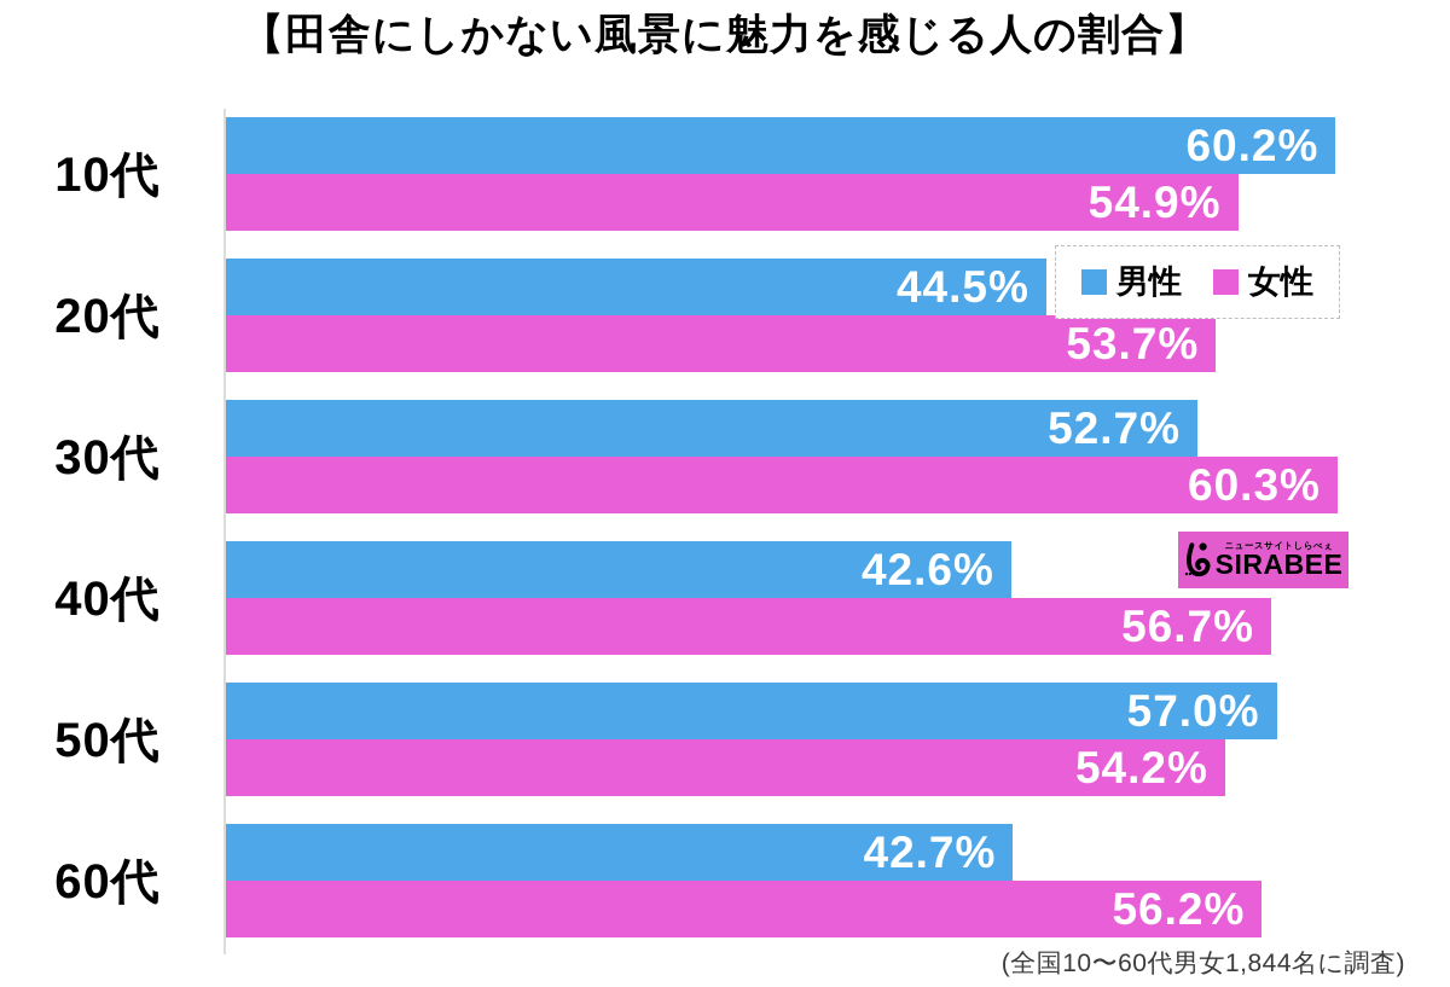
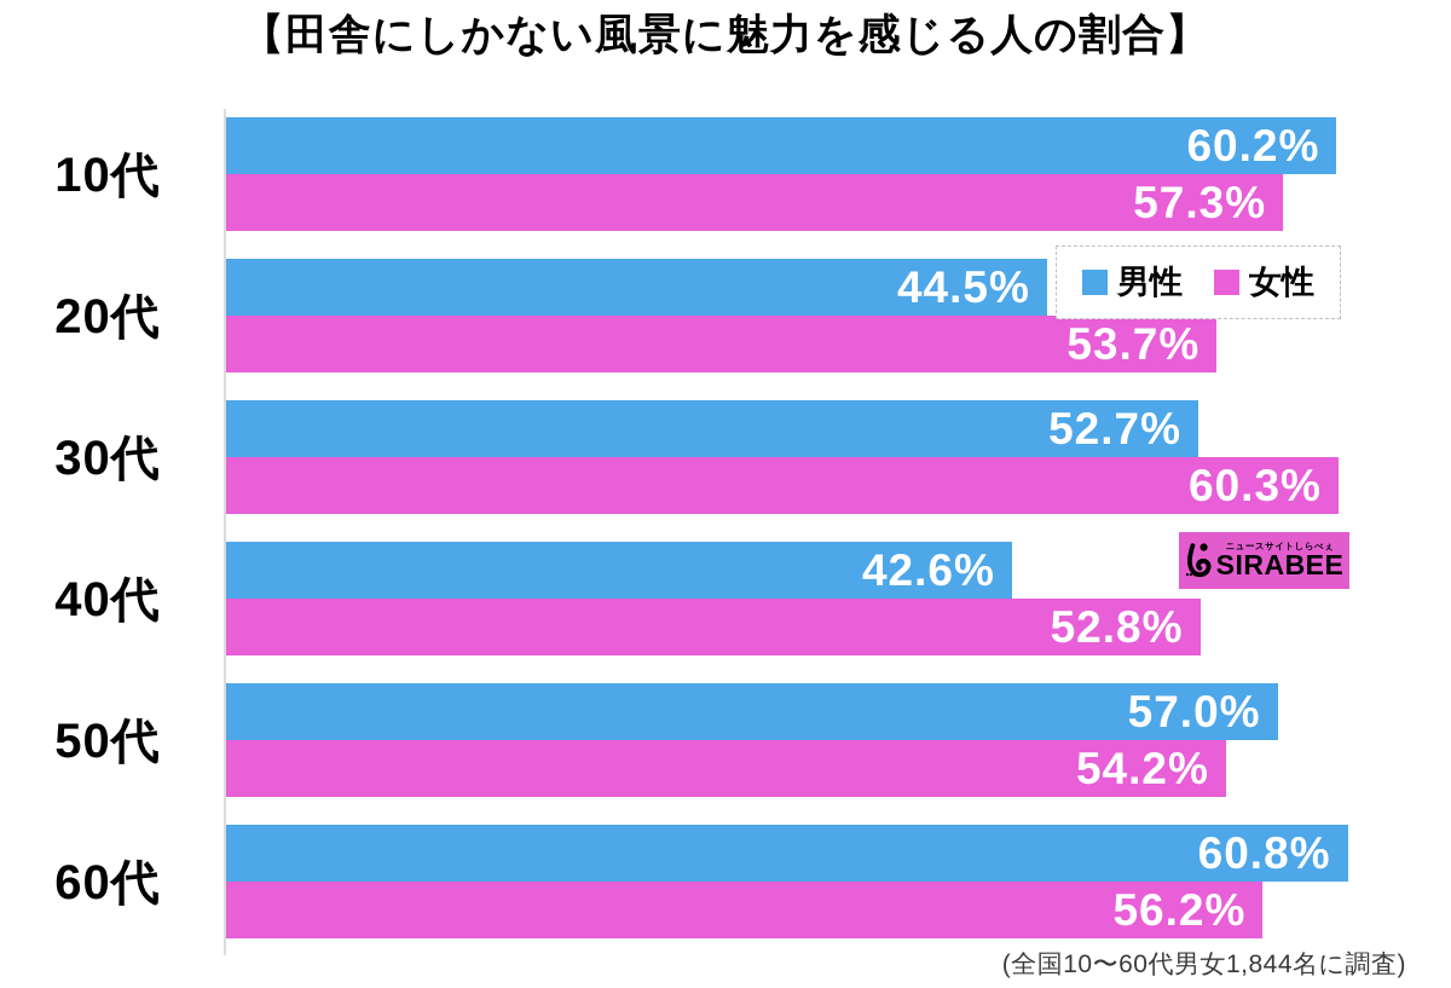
女性/10代: 54.9% -> 57.3%
女性/40代: 56.7% -> 52.8%
男性/60代: 42.7% -> 60.8%
